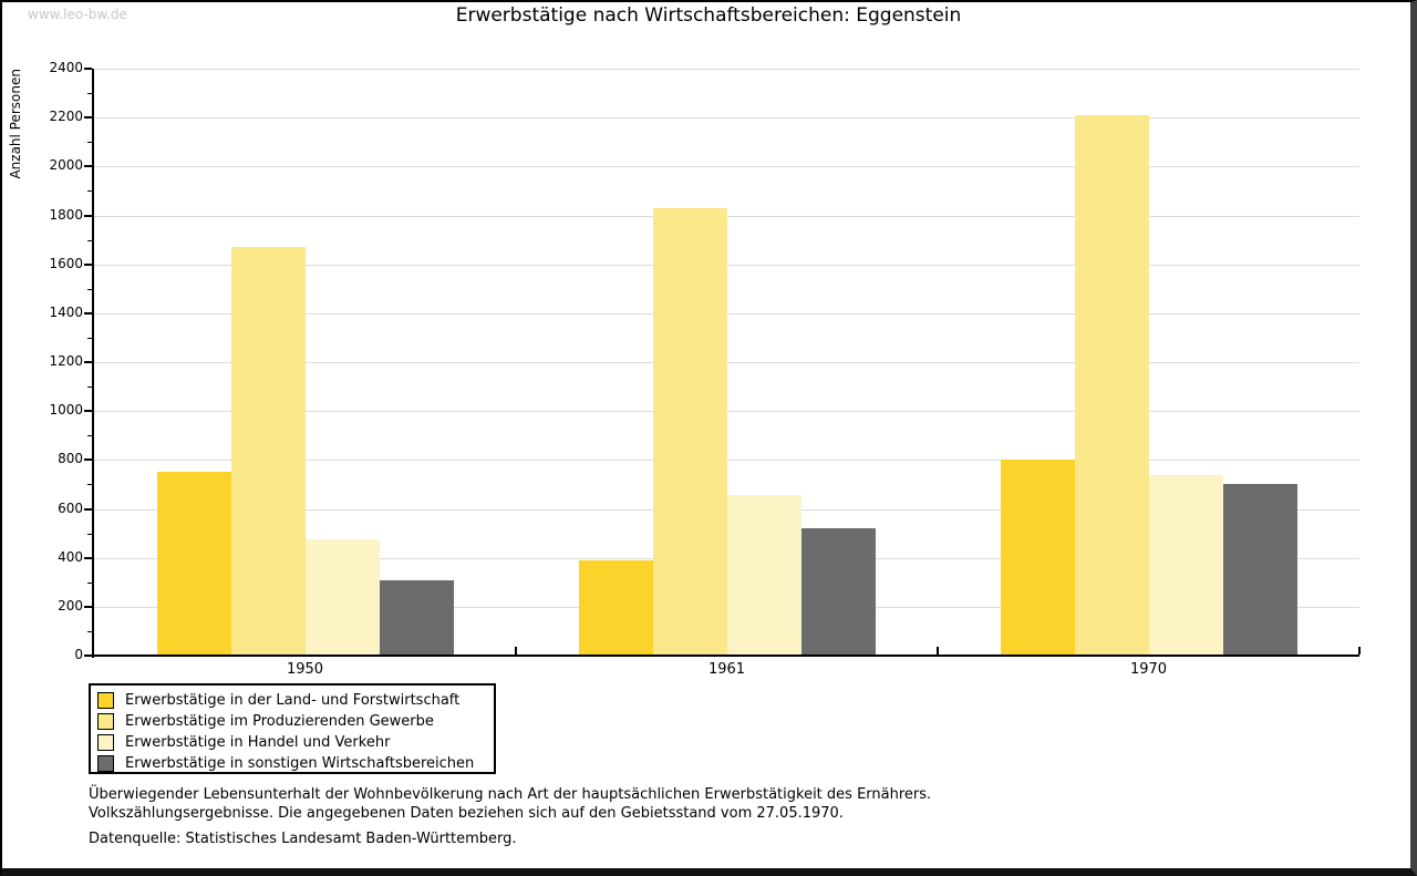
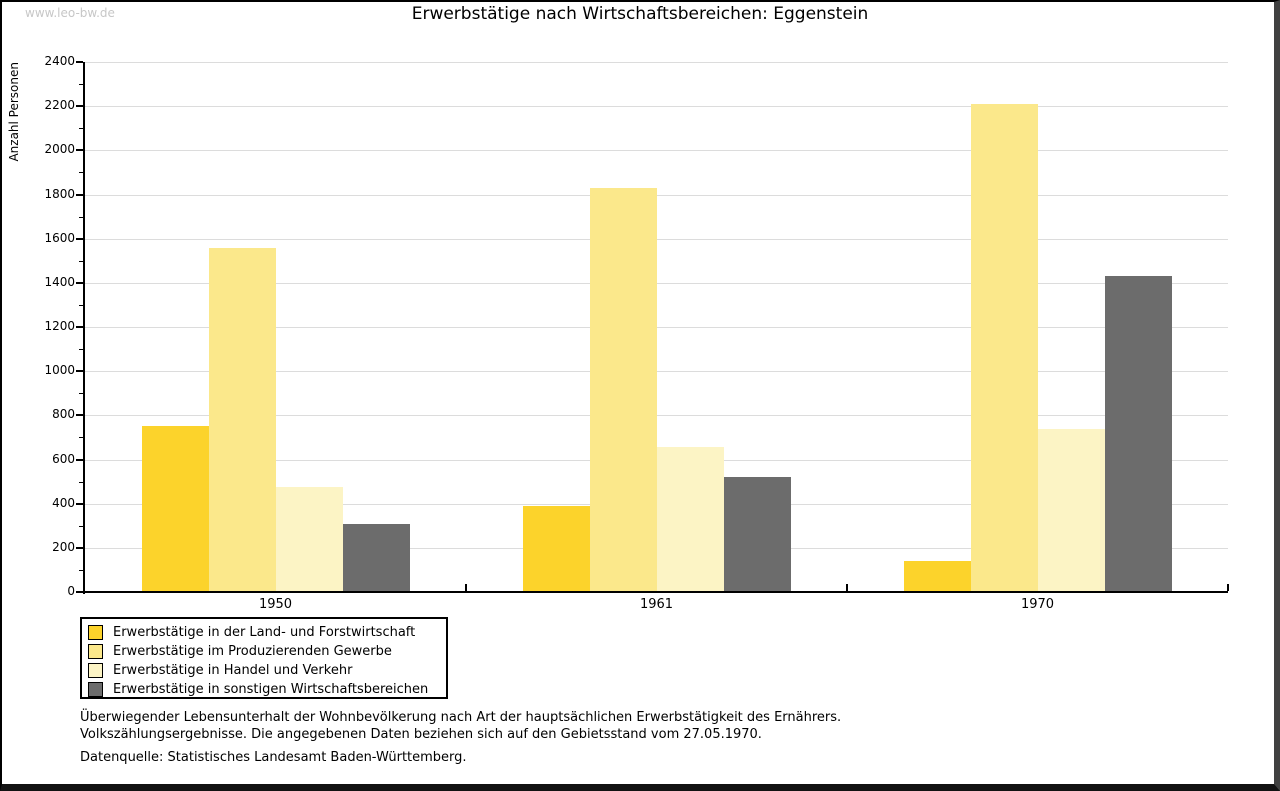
Erwerbstätige im Produzierenden Gewerbe/1950: 1670 -> 1560
Erwerbstätige in der Land- und Forstwirtschaft/1970: 800 -> 140
Erwerbstätige in sonstigen Wirtschaftsbereichen/1970: 700 -> 1430
